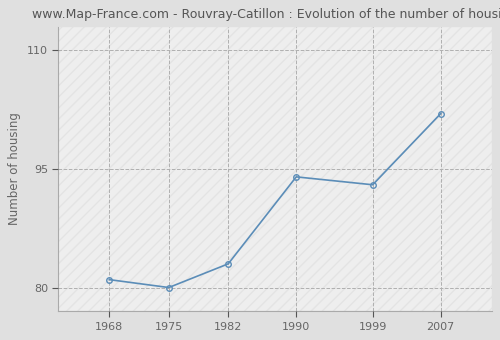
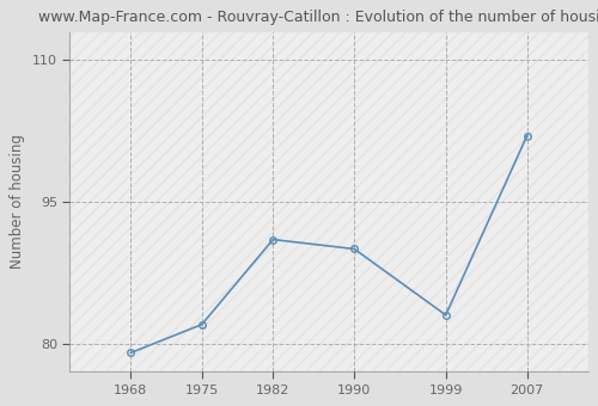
1968: 81 -> 79
1975: 80 -> 82
1982: 83 -> 91
1990: 94 -> 90
1999: 93 -> 83
